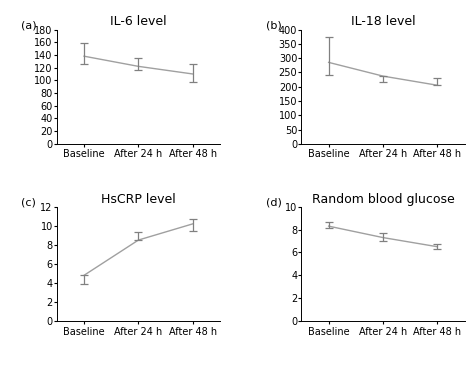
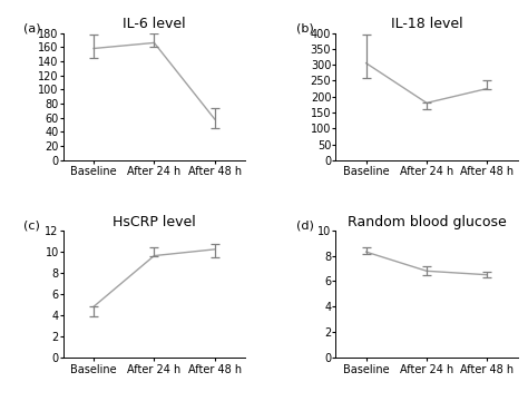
IL-6 level/Baseline: 138 -> 158
IL-6 level/After 24 h: 122 -> 166
IL-6 level/After 48 h: 110 -> 58
IL-18 level/Baseline: 285 -> 305
IL-18 level/After 24 h: 237 -> 180
IL-18 level/After 48 h: 205 -> 225
HsCRP level/After 24 h: 8.5 -> 9.6
Random blood glucose/After 24 h: 7.3 -> 6.8
